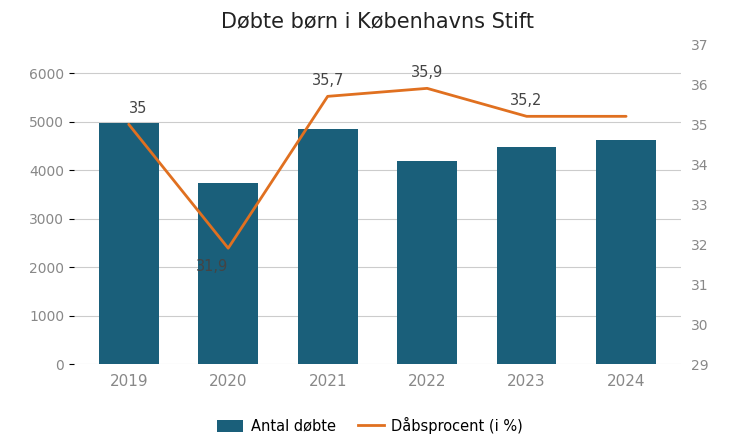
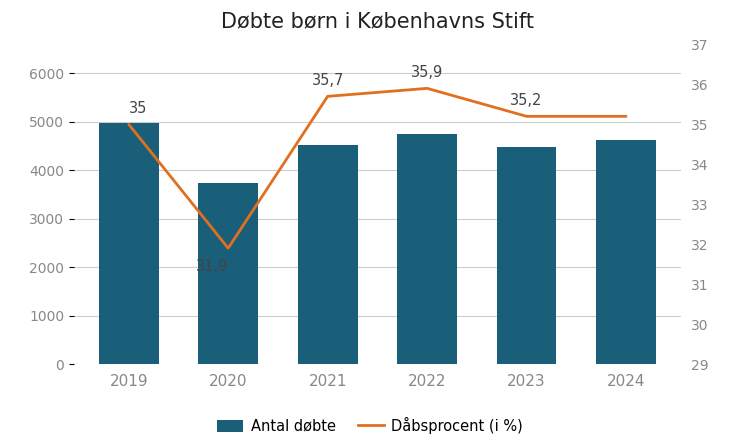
Antal døbte/2021: 4850 -> 4530
Antal døbte/2022: 4200 -> 4760
